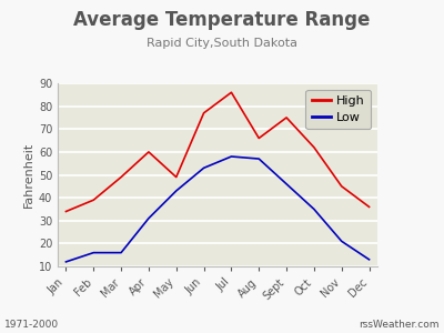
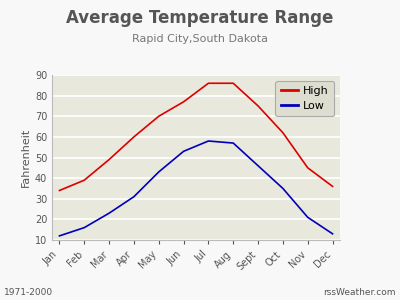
Low/Mar: 16 -> 23
High/May: 49 -> 70
High/Aug: 66 -> 86
